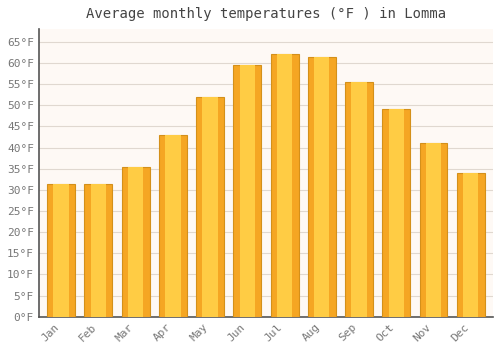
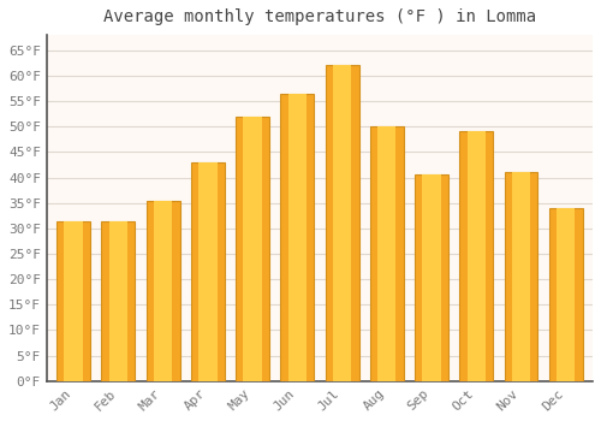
Jun: 59.5°F -> 56.5°F
Aug: 61.5°F -> 50.0°F
Sep: 55.5°F -> 40.5°F
